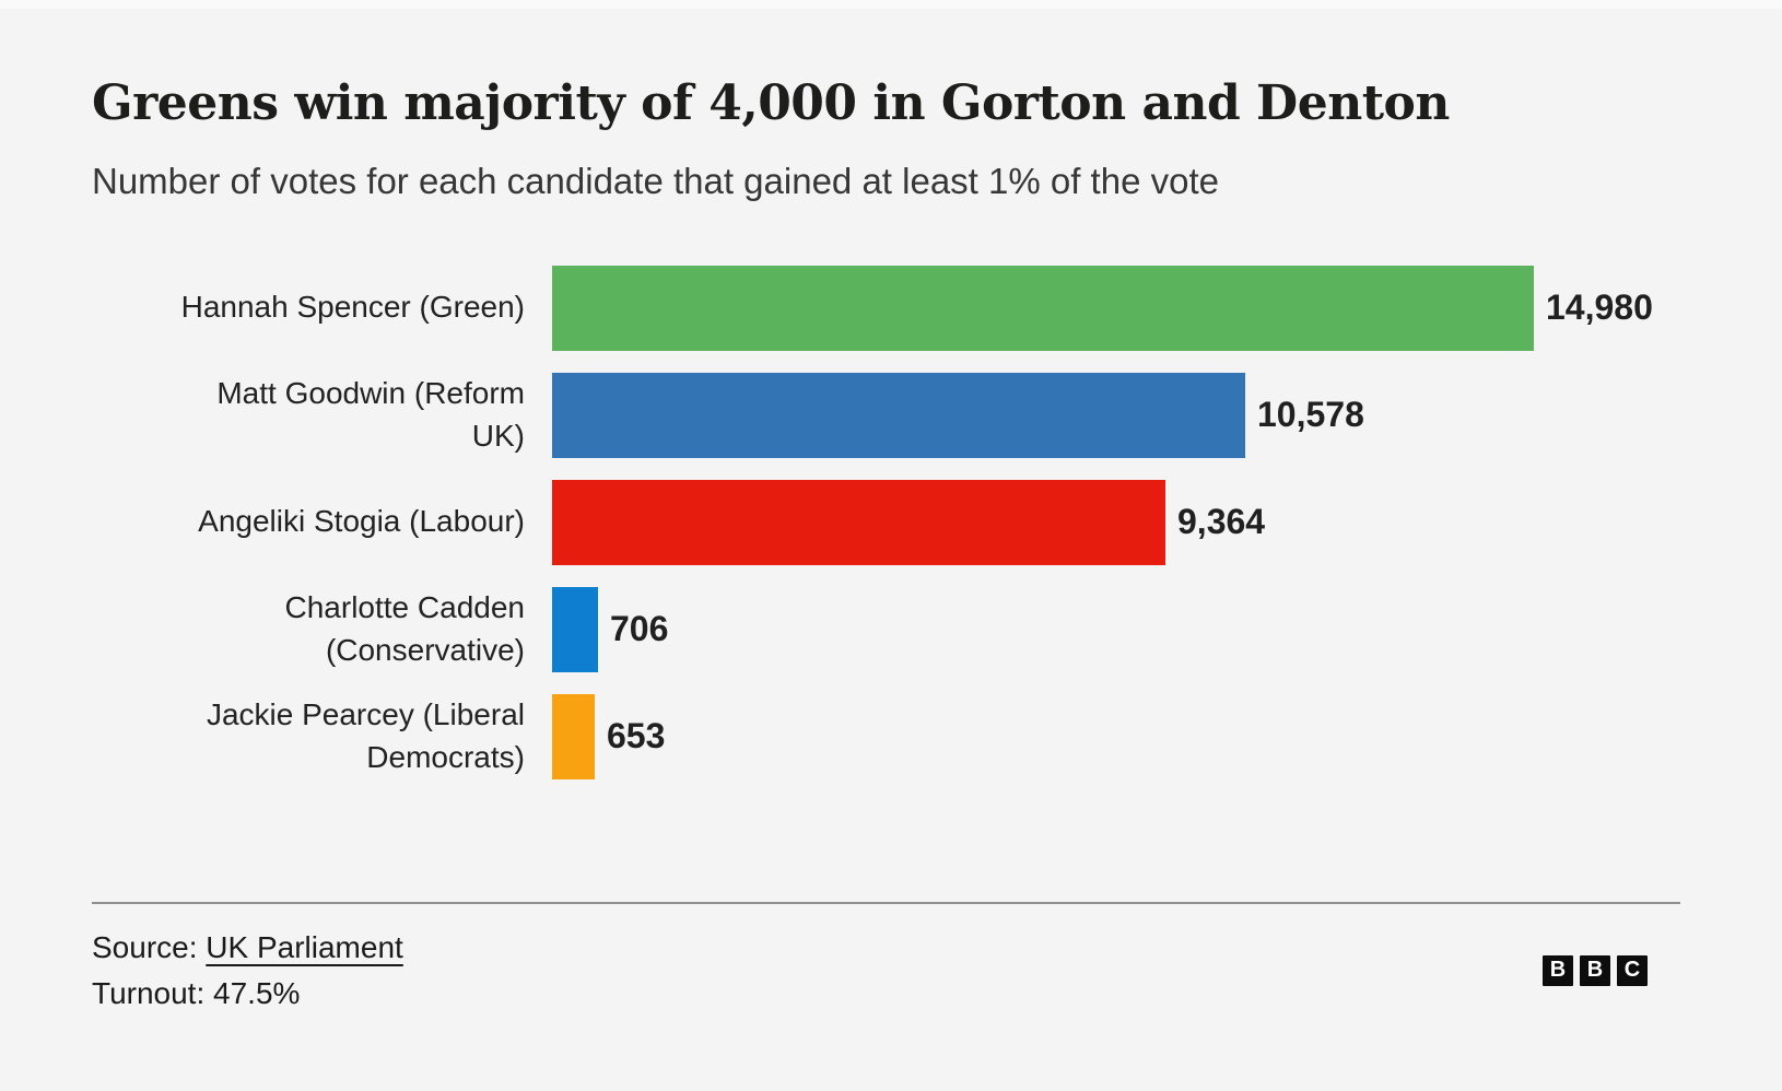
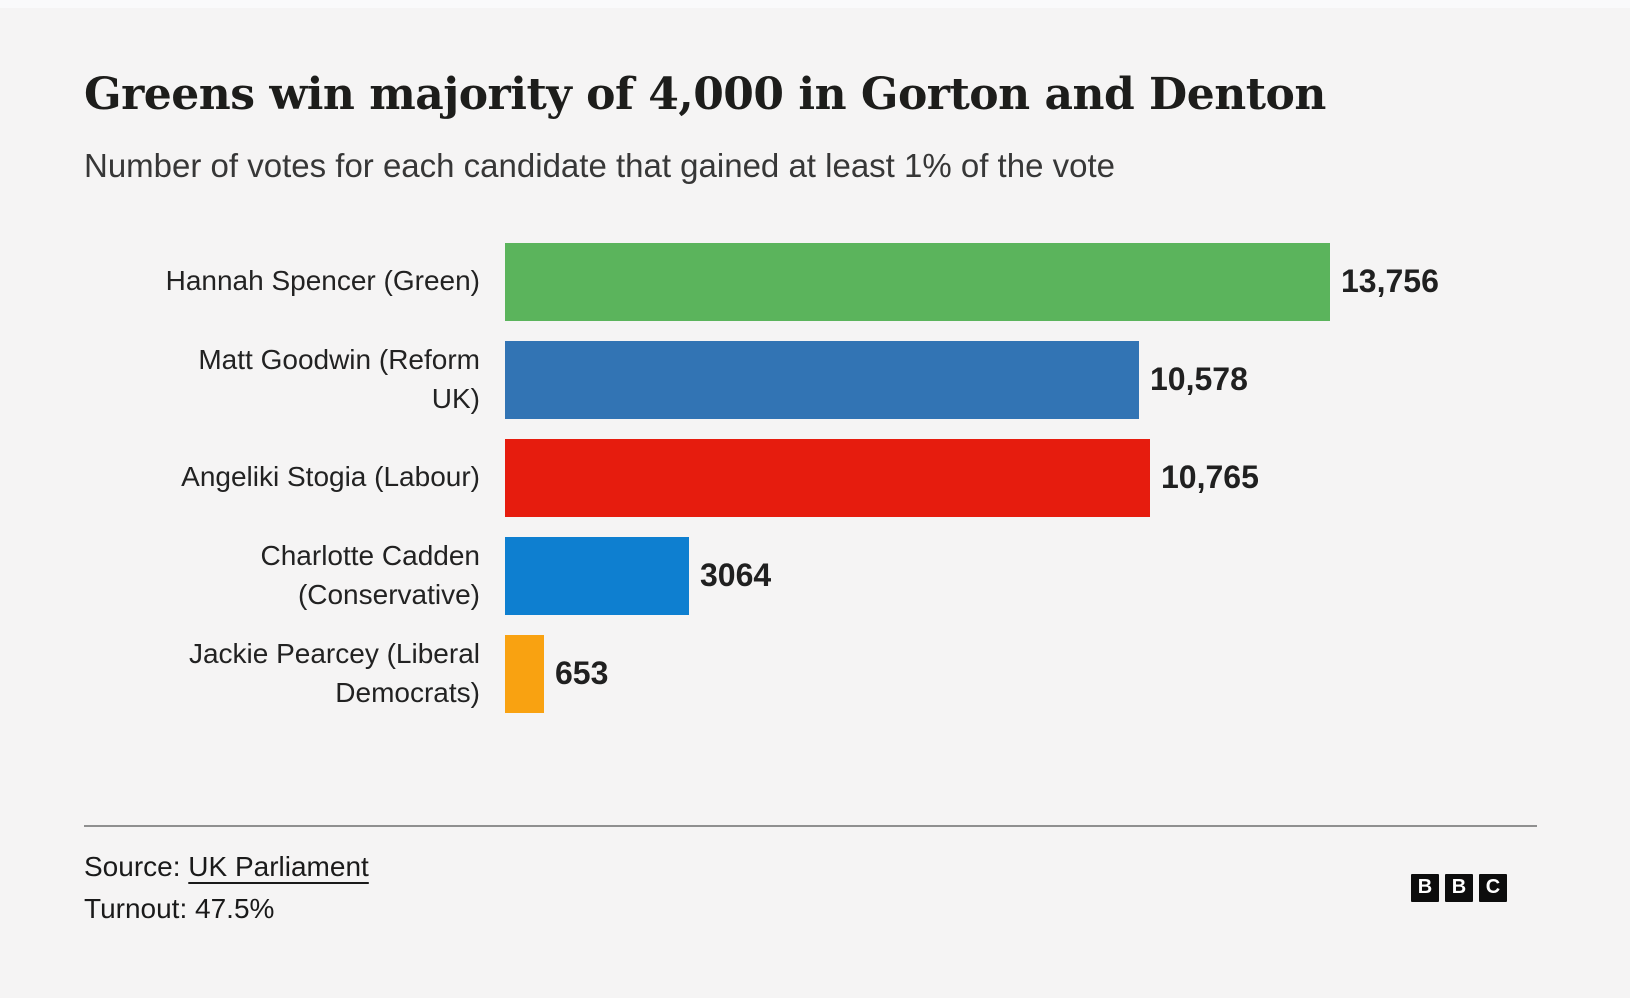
Hannah Spencer (Green): 14,980 -> 13,756
Angeliki Stogia (Labour): 9,364 -> 10,765
Charlotte Cadden (Conservative): 706 -> 3064
